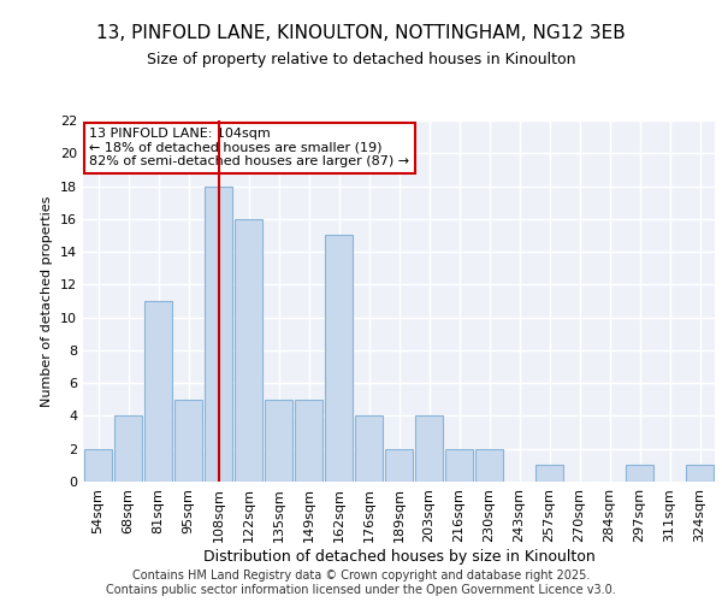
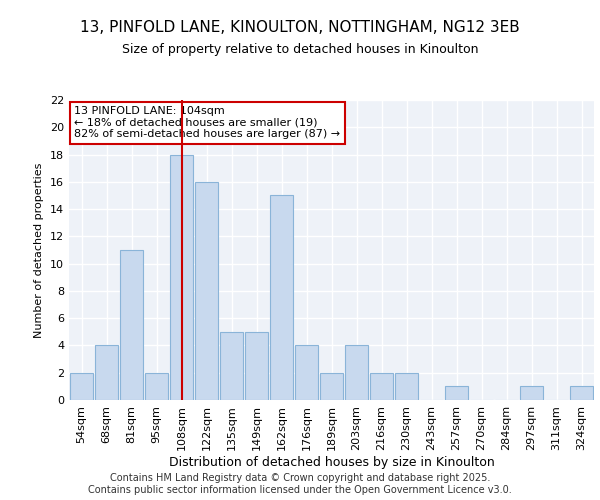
95sqm: 5 -> 2
